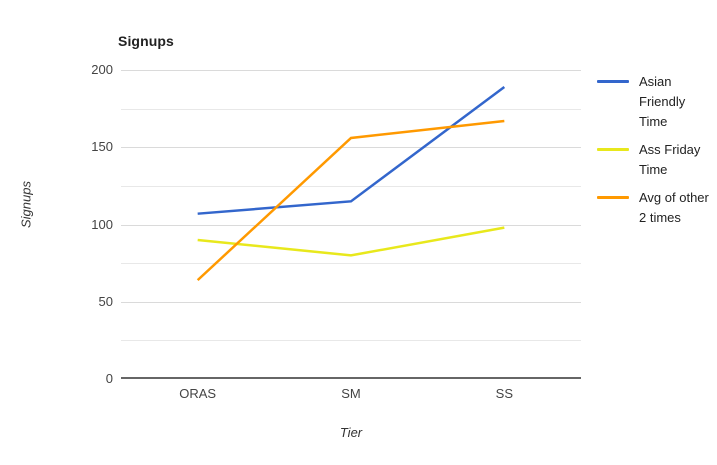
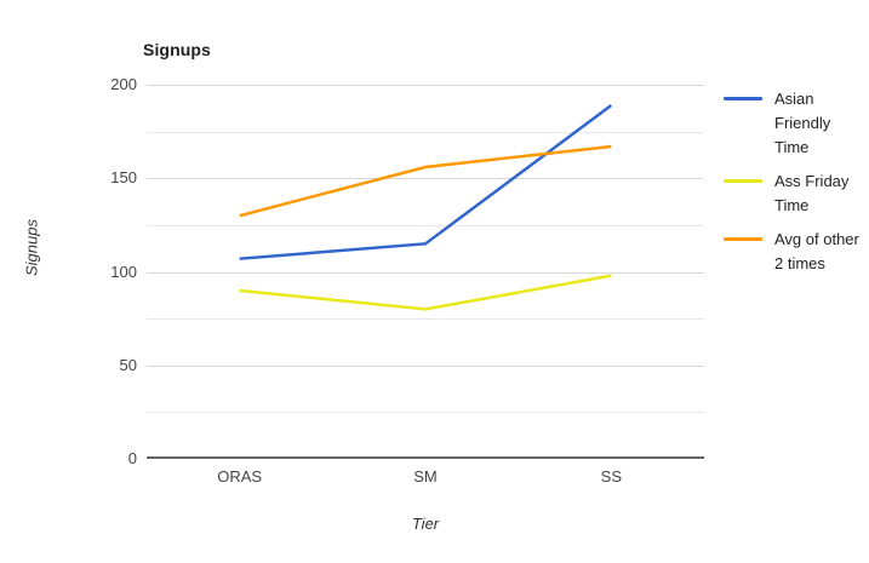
Avg of other 2 times/ORAS: 64 -> 130
